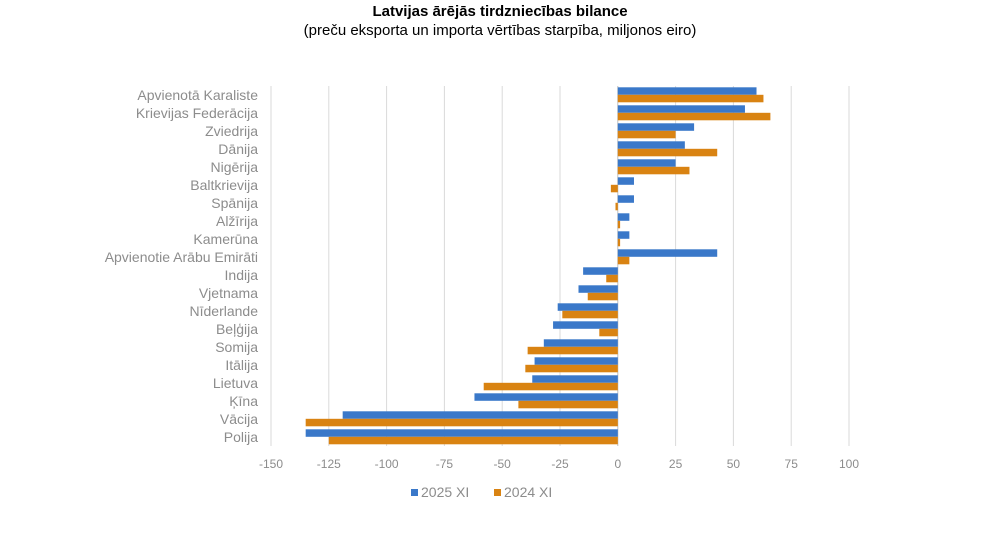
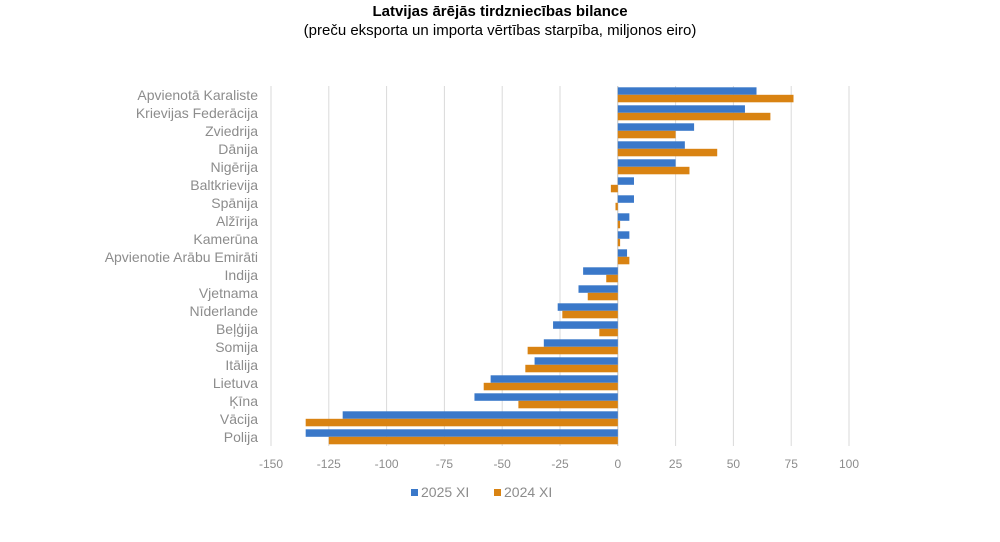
2024 XI/Apvienotā Karaliste: 63 -> 76
2025 XI/Apvienotie Arābu Emirāti: 43 -> 4
2025 XI/Lietuva: -37 -> -55
